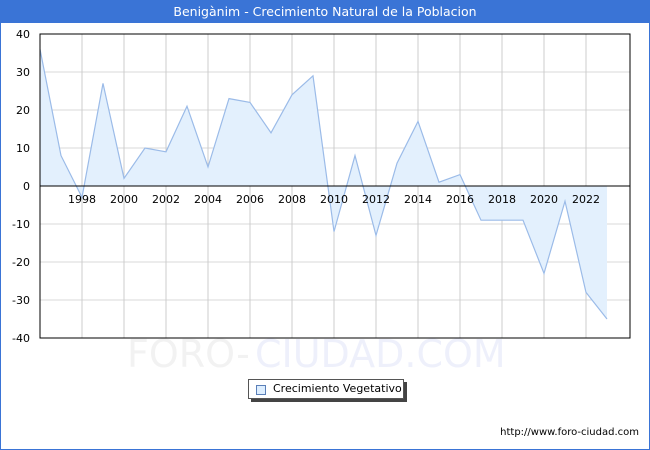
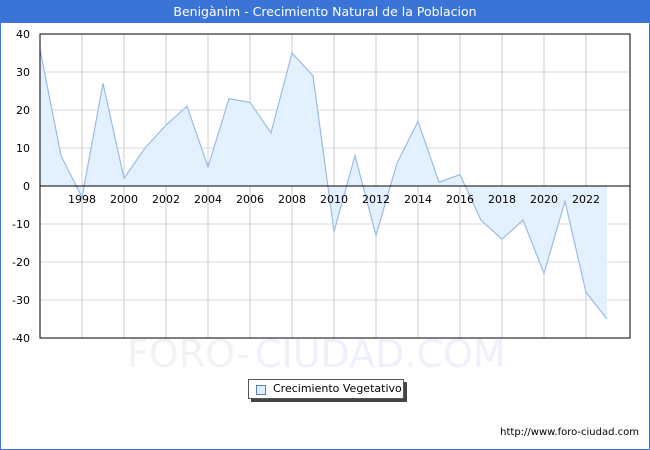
2002: 9 -> 16
2008: 24 -> 35
2018: -9 -> -14
